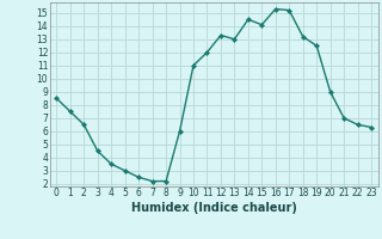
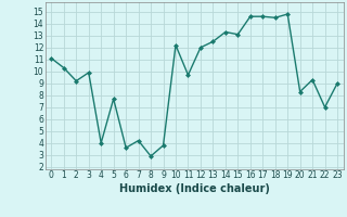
0: 8.5 -> 11.1
1: 7.5 -> 10.3
2: 6.5 -> 9.2
3: 4.5 -> 9.9
4: 3.5 -> 4.0
5: 3.0 -> 7.7
6: 2.5 -> 3.6
7: 2.2 -> 4.2
8: 2.2 -> 2.9
9: 6.0 -> 3.8
10: 11.0 -> 12.2
11: 12.0 -> 9.7
12: 13.3 -> 12.0
13: 13.0 -> 12.5
14: 14.5 -> 13.3
15: 14.1 -> 13.1
16: 15.3 -> 14.6
17: 15.2 -> 14.6
18: 13.2 -> 14.5
19: 12.5 -> 14.8
20: 9.0 -> 8.3
21: 7.0 -> 9.3
22: 6.5 -> 7.0
23: 6.3 -> 9.0
